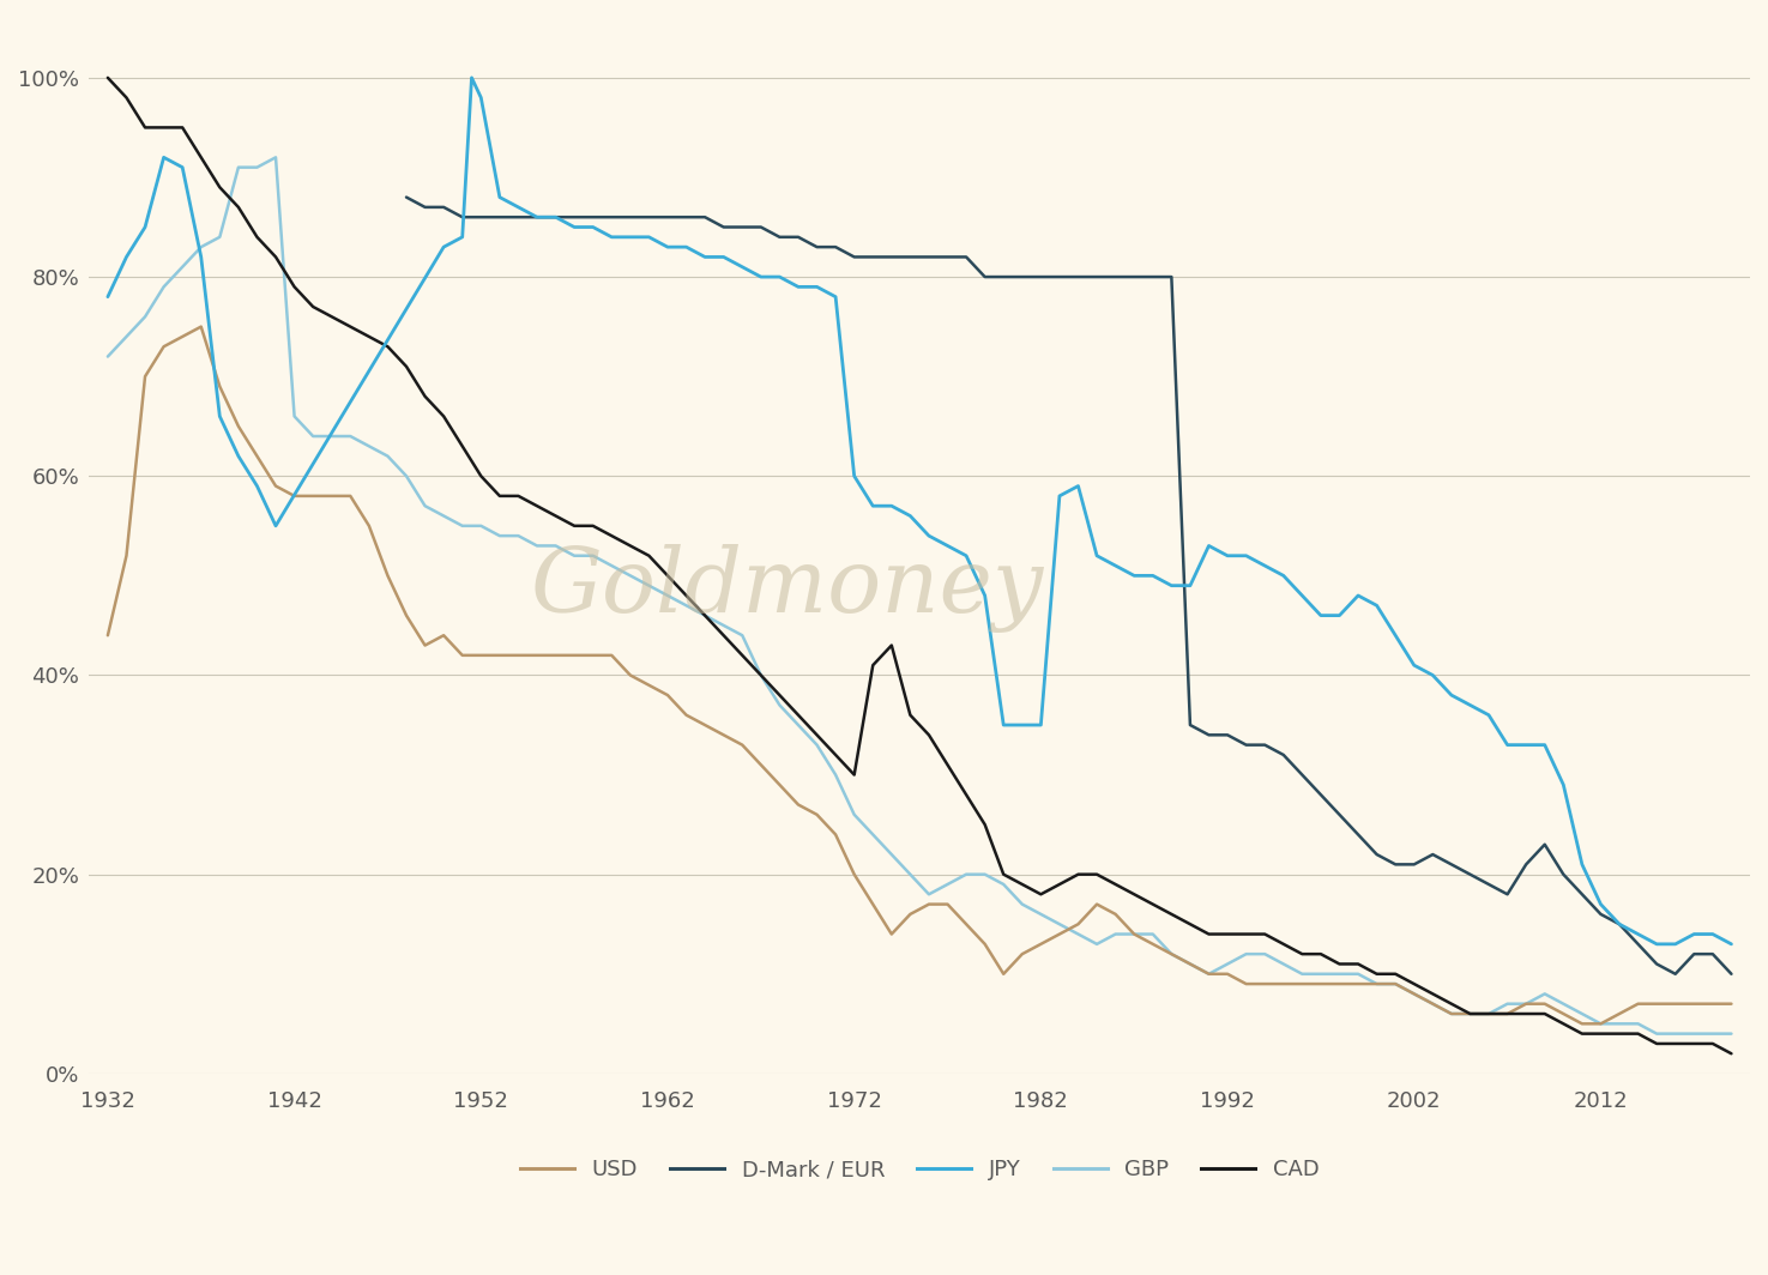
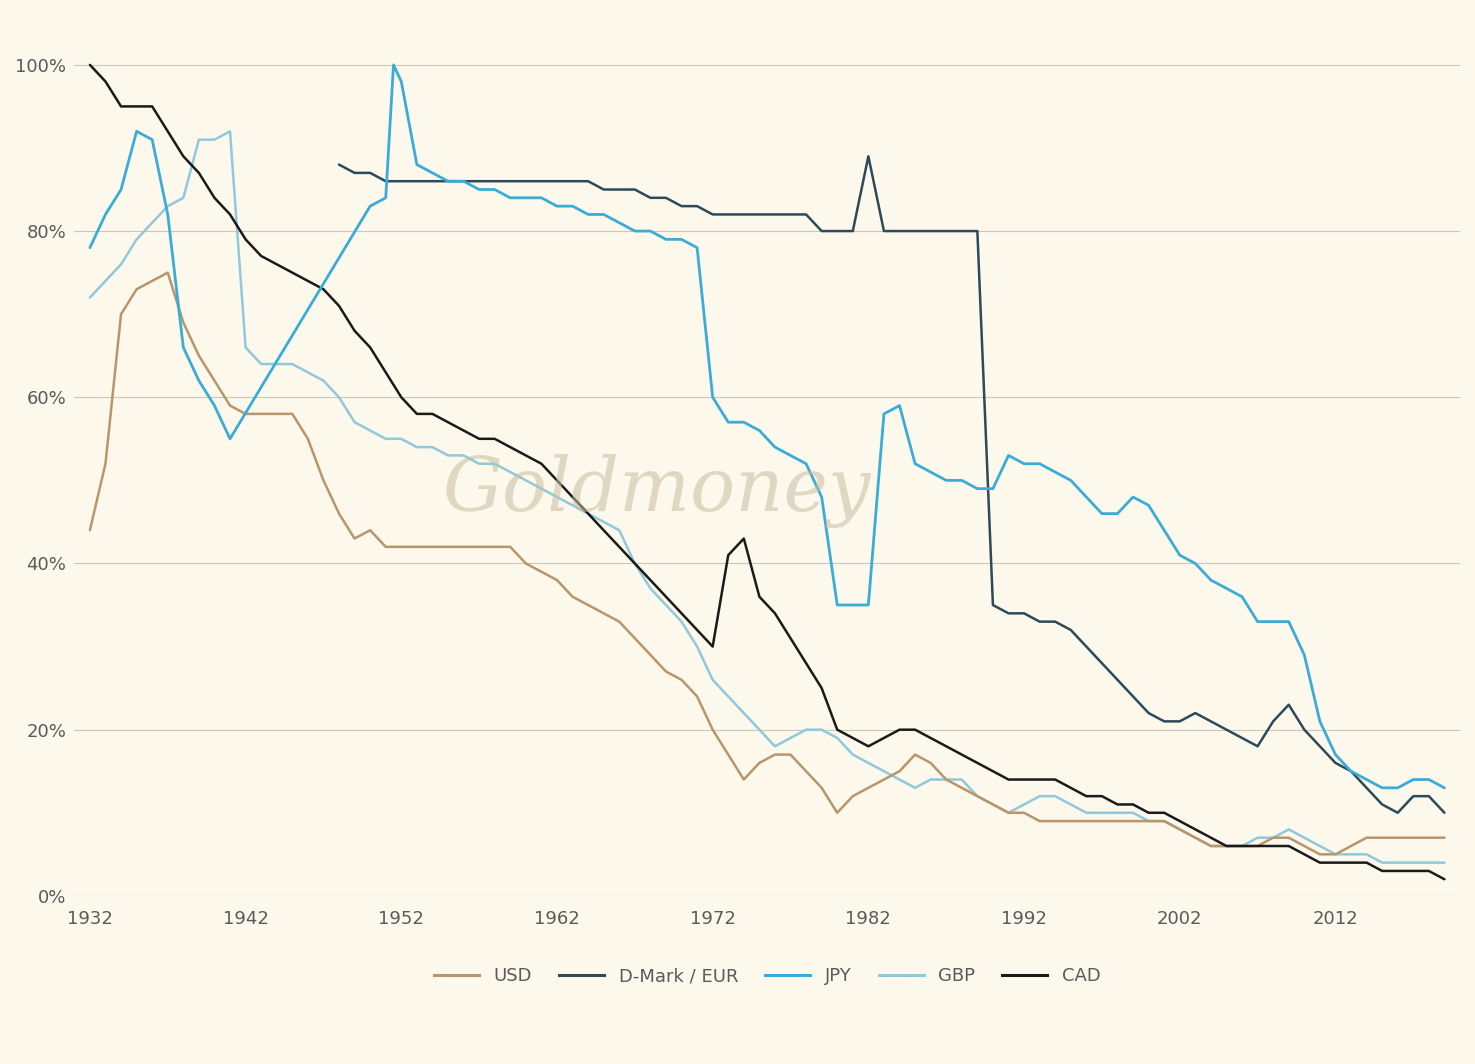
D-Mark / EUR/1982: 80% -> 89%
